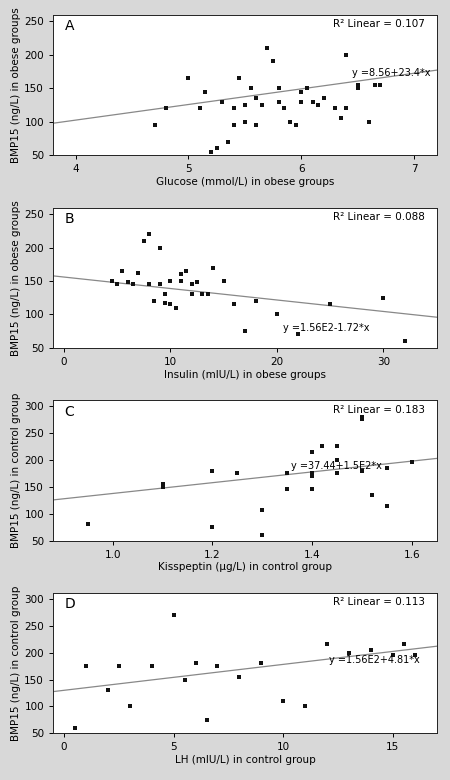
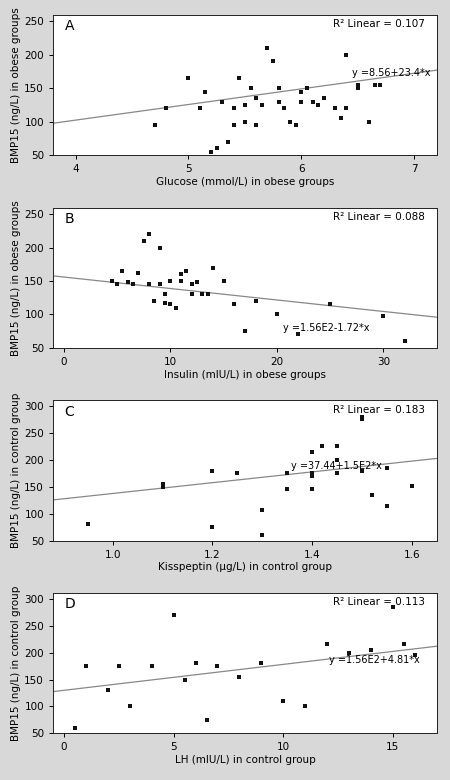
30: 125 -> 98
1.6: 195 -> 152
15: 195 -> 284
